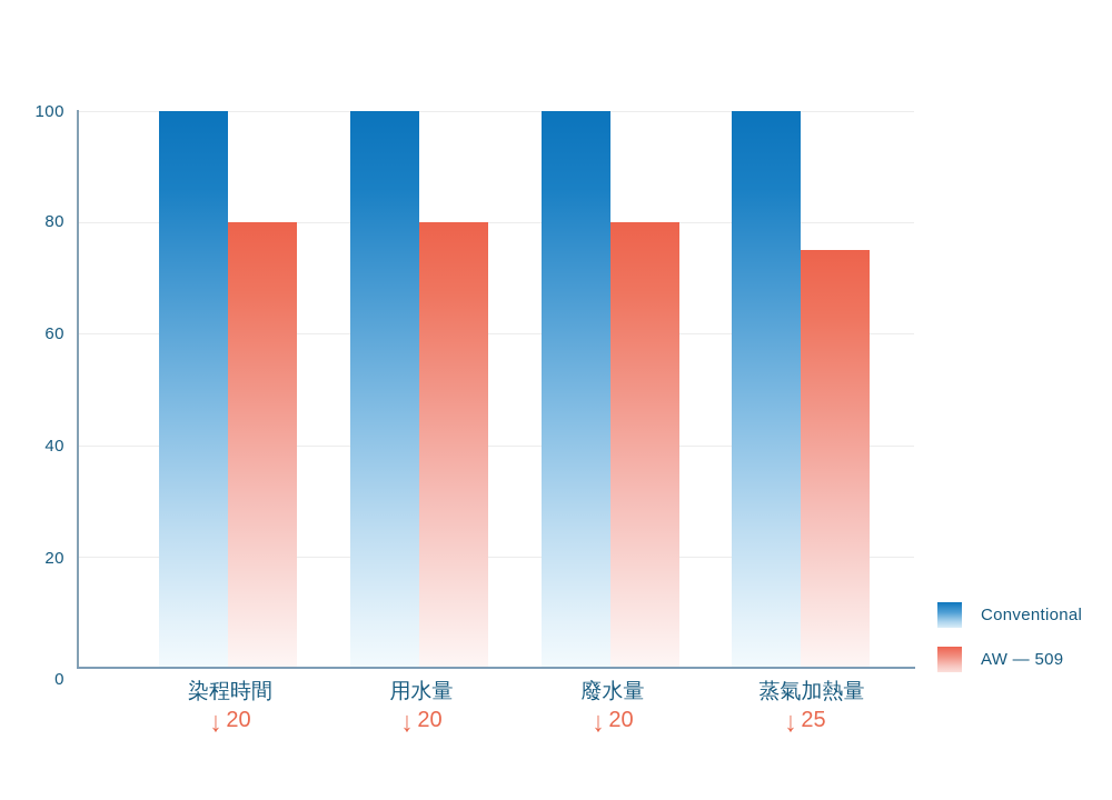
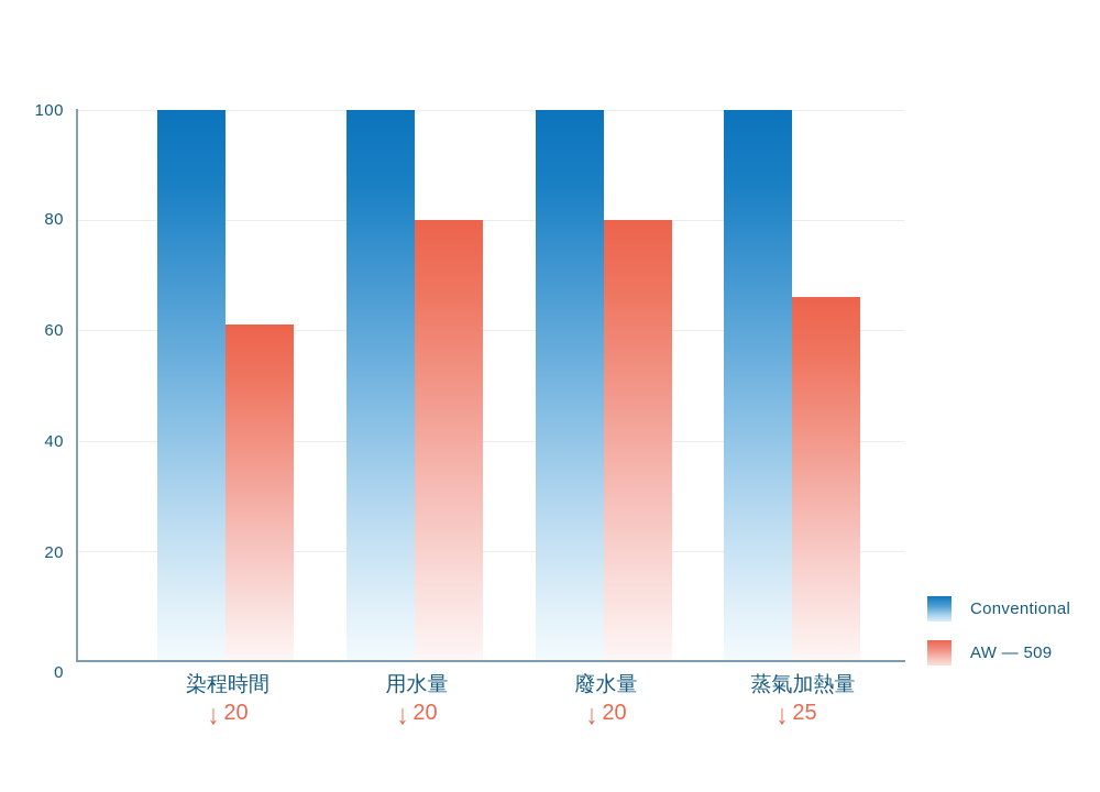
AW — 509/染程時間: 80 -> 61
AW — 509/蒸氣加熱量: 75 -> 66
